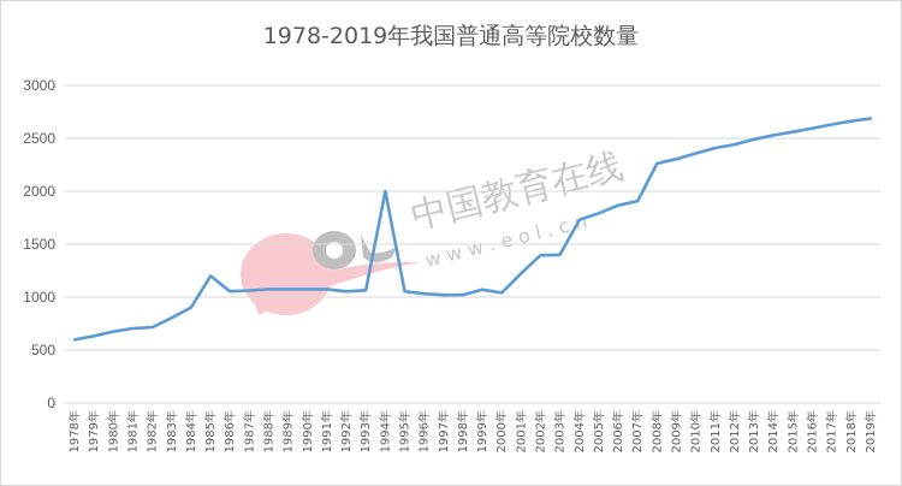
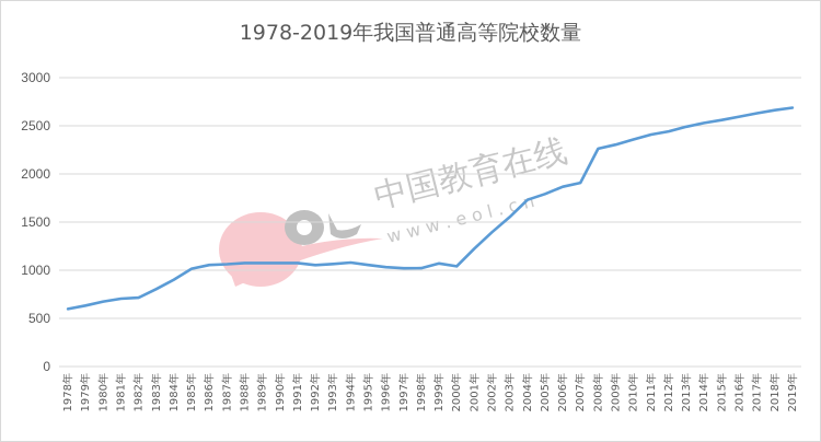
1985年: 1200 -> 1000
1994年: 2000 -> 1100
2003年: 1400 -> 1600
